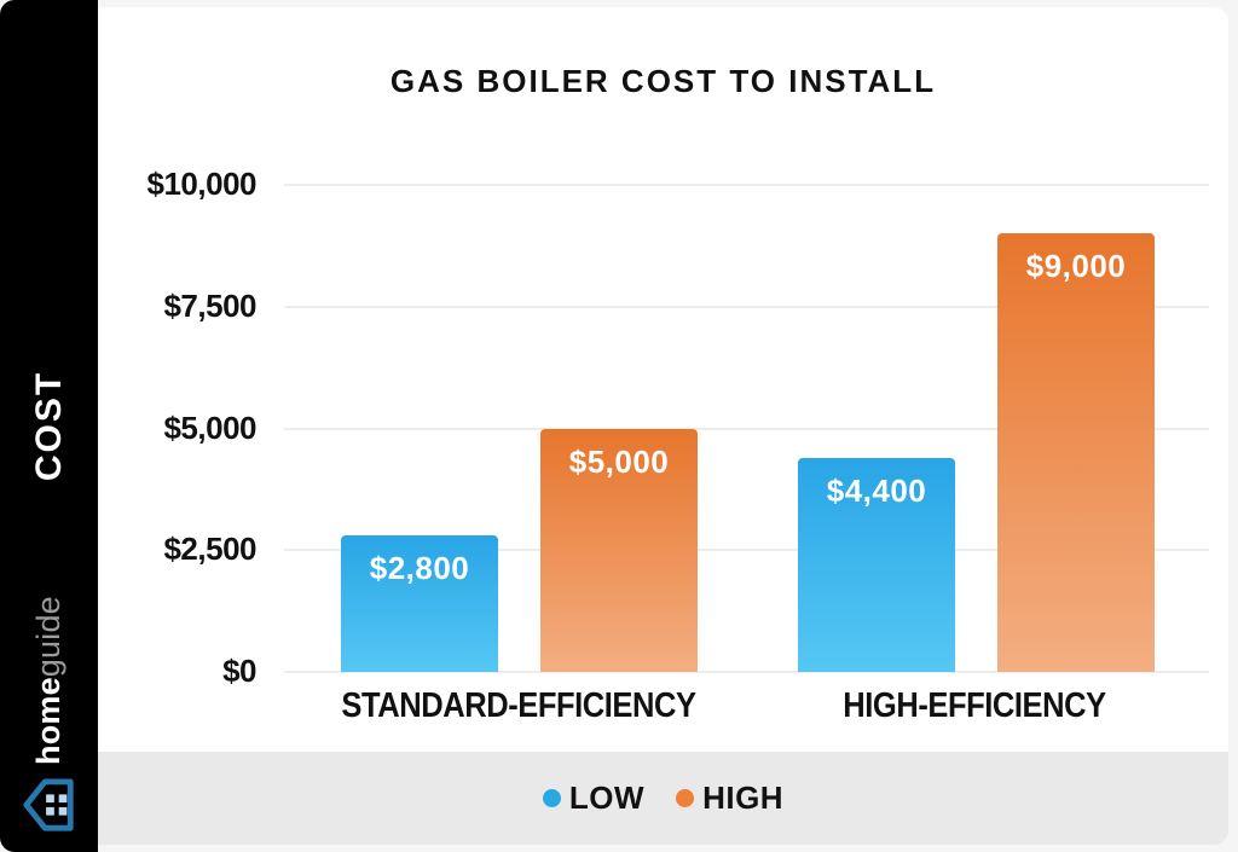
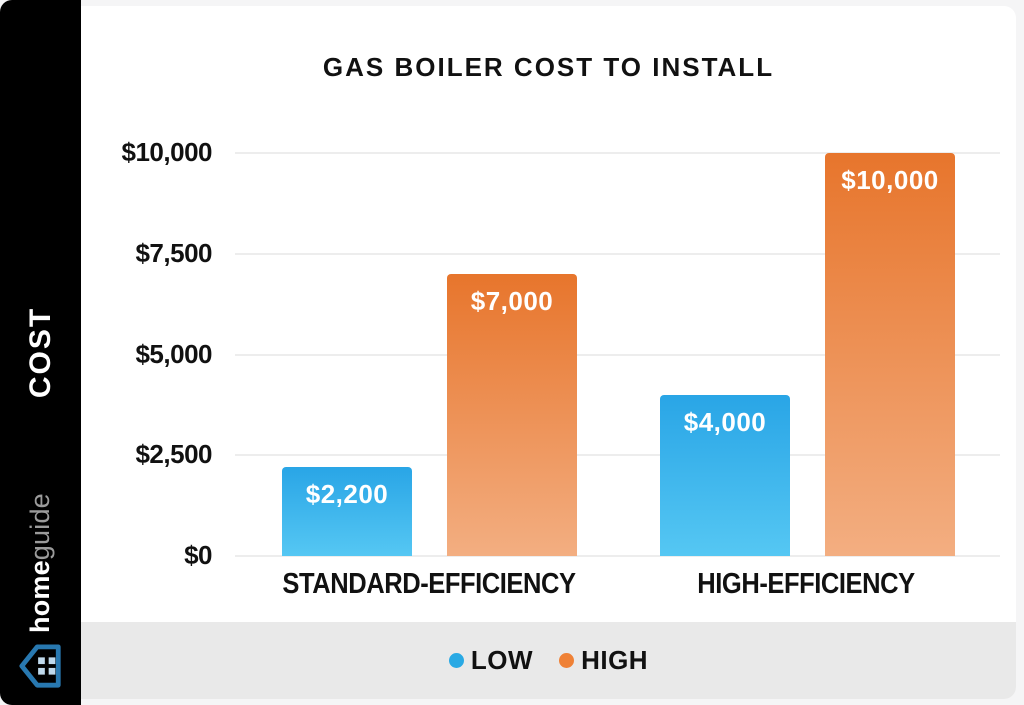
LOW/STANDARD-EFFICIENCY: $2,800 -> $2,200
HIGH/STANDARD-EFFICIENCY: $5,000 -> $7,000
LOW/HIGH-EFFICIENCY: $4,400 -> $4,000
HIGH/HIGH-EFFICIENCY: $9,000 -> $10,000
